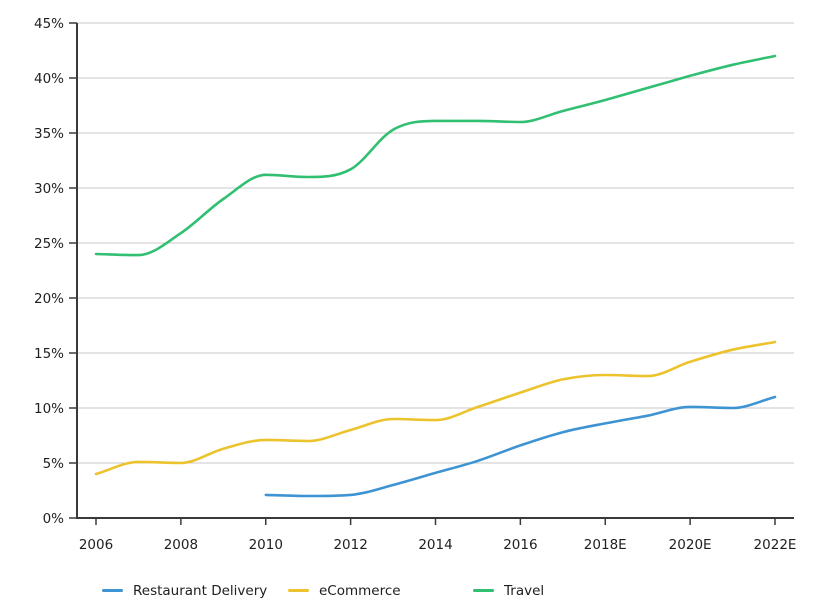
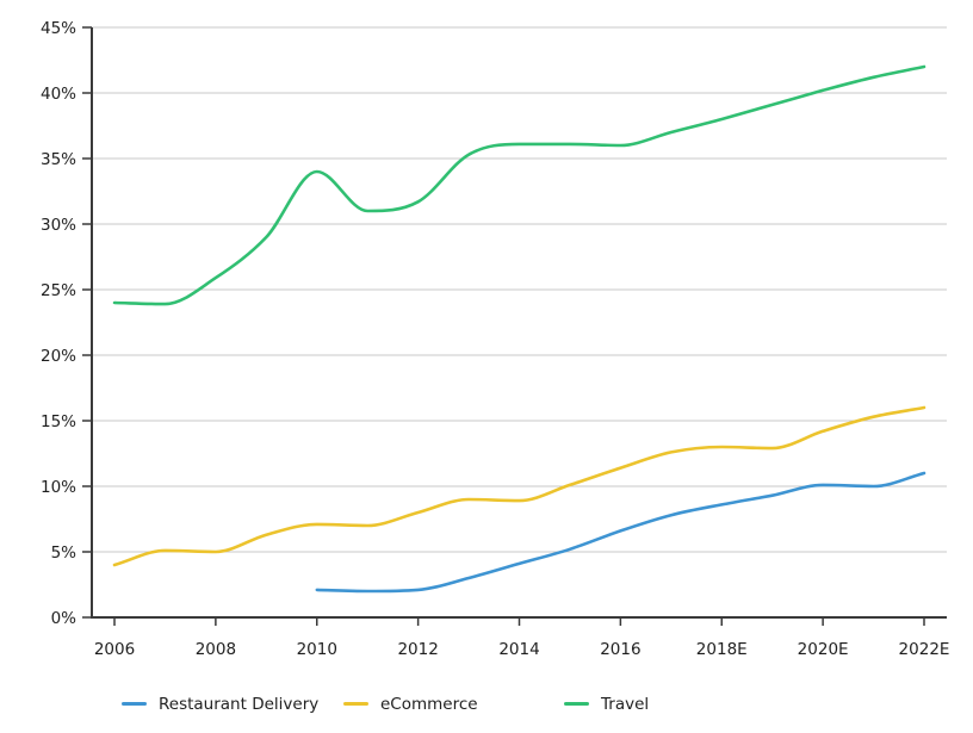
Travel/2010: 31.2% -> 34.0%
